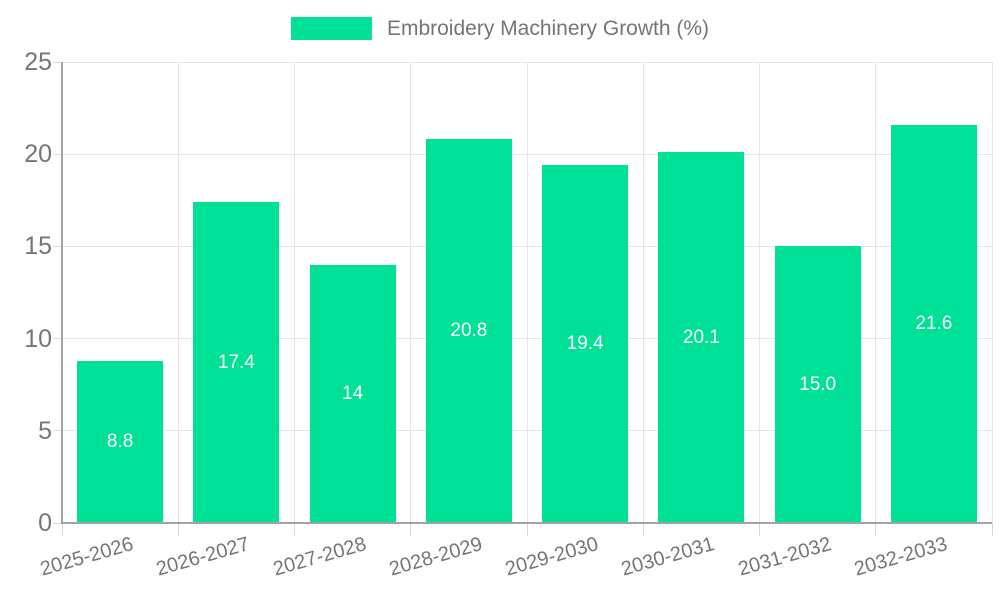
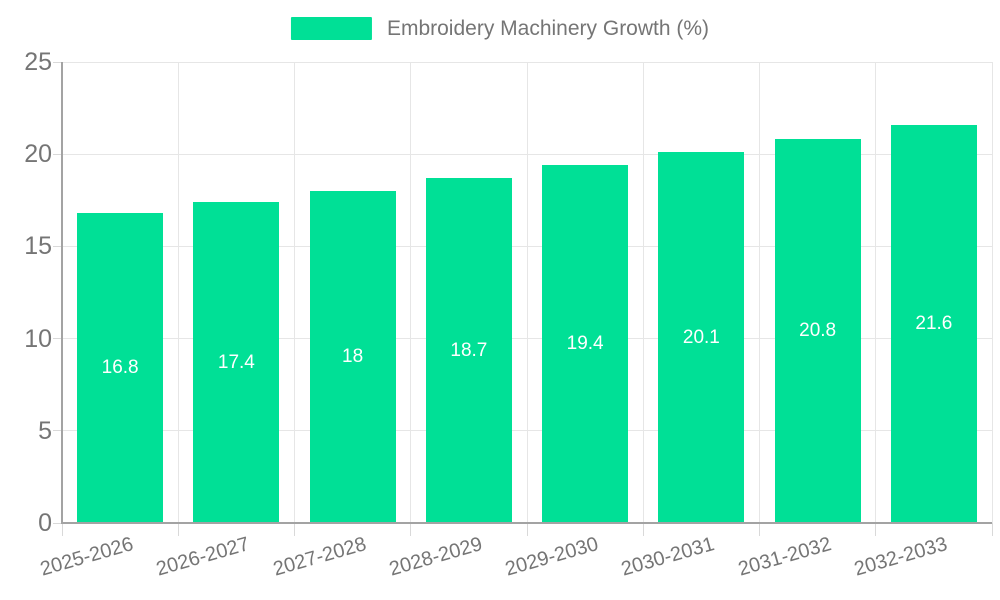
2025-2026: 8.8 -> 16.8
2027-2028: 14 -> 18
2028-2029: 20.8 -> 18.7
2031-2032: 15.0 -> 20.8
